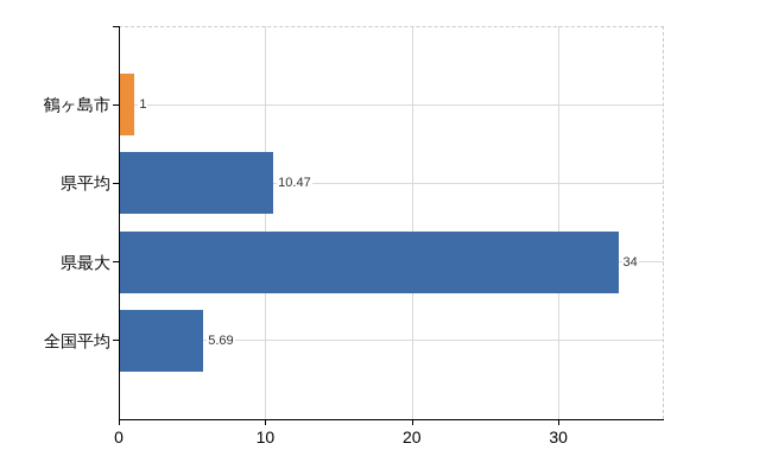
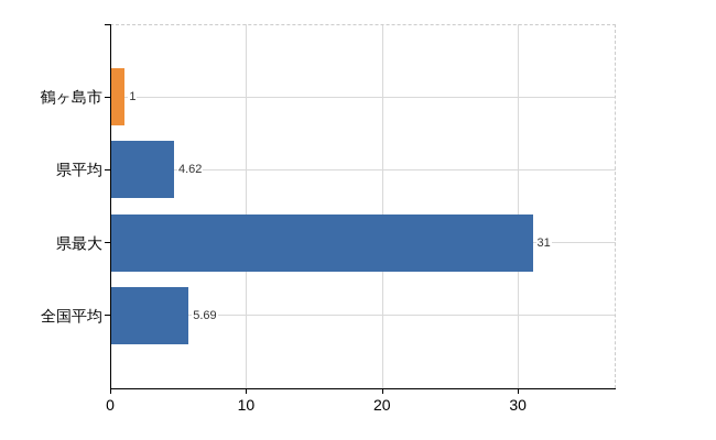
県平均: 10.47 -> 4.62
県最大: 34 -> 31
